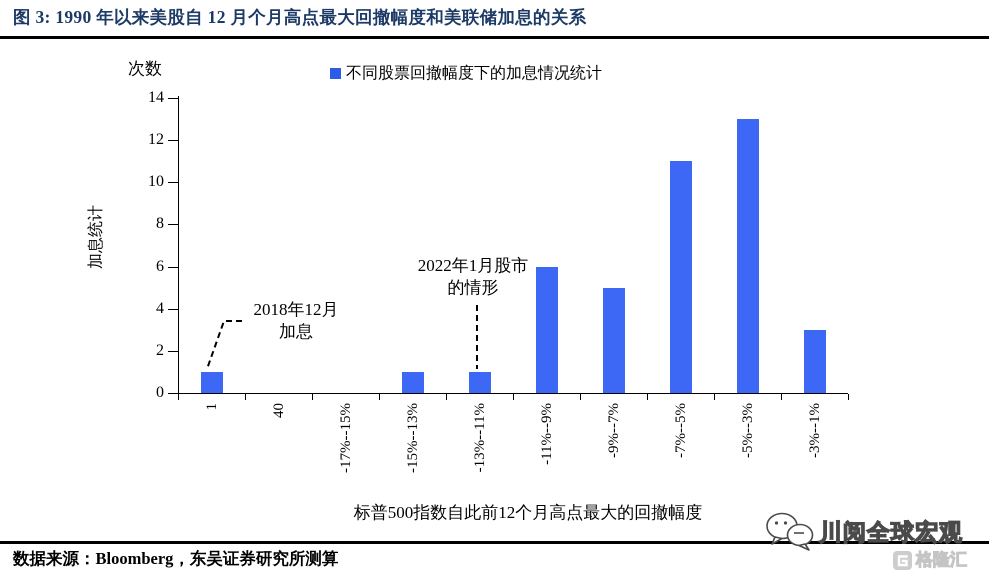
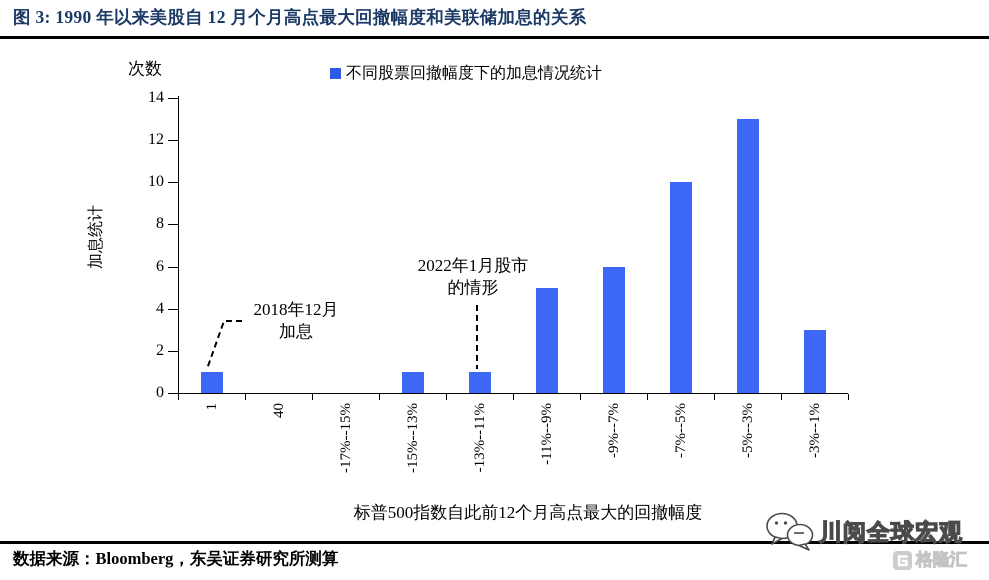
-11%--9%: 6 -> 5
-9%--7%: 5 -> 6
-7%--5%: 11 -> 10
